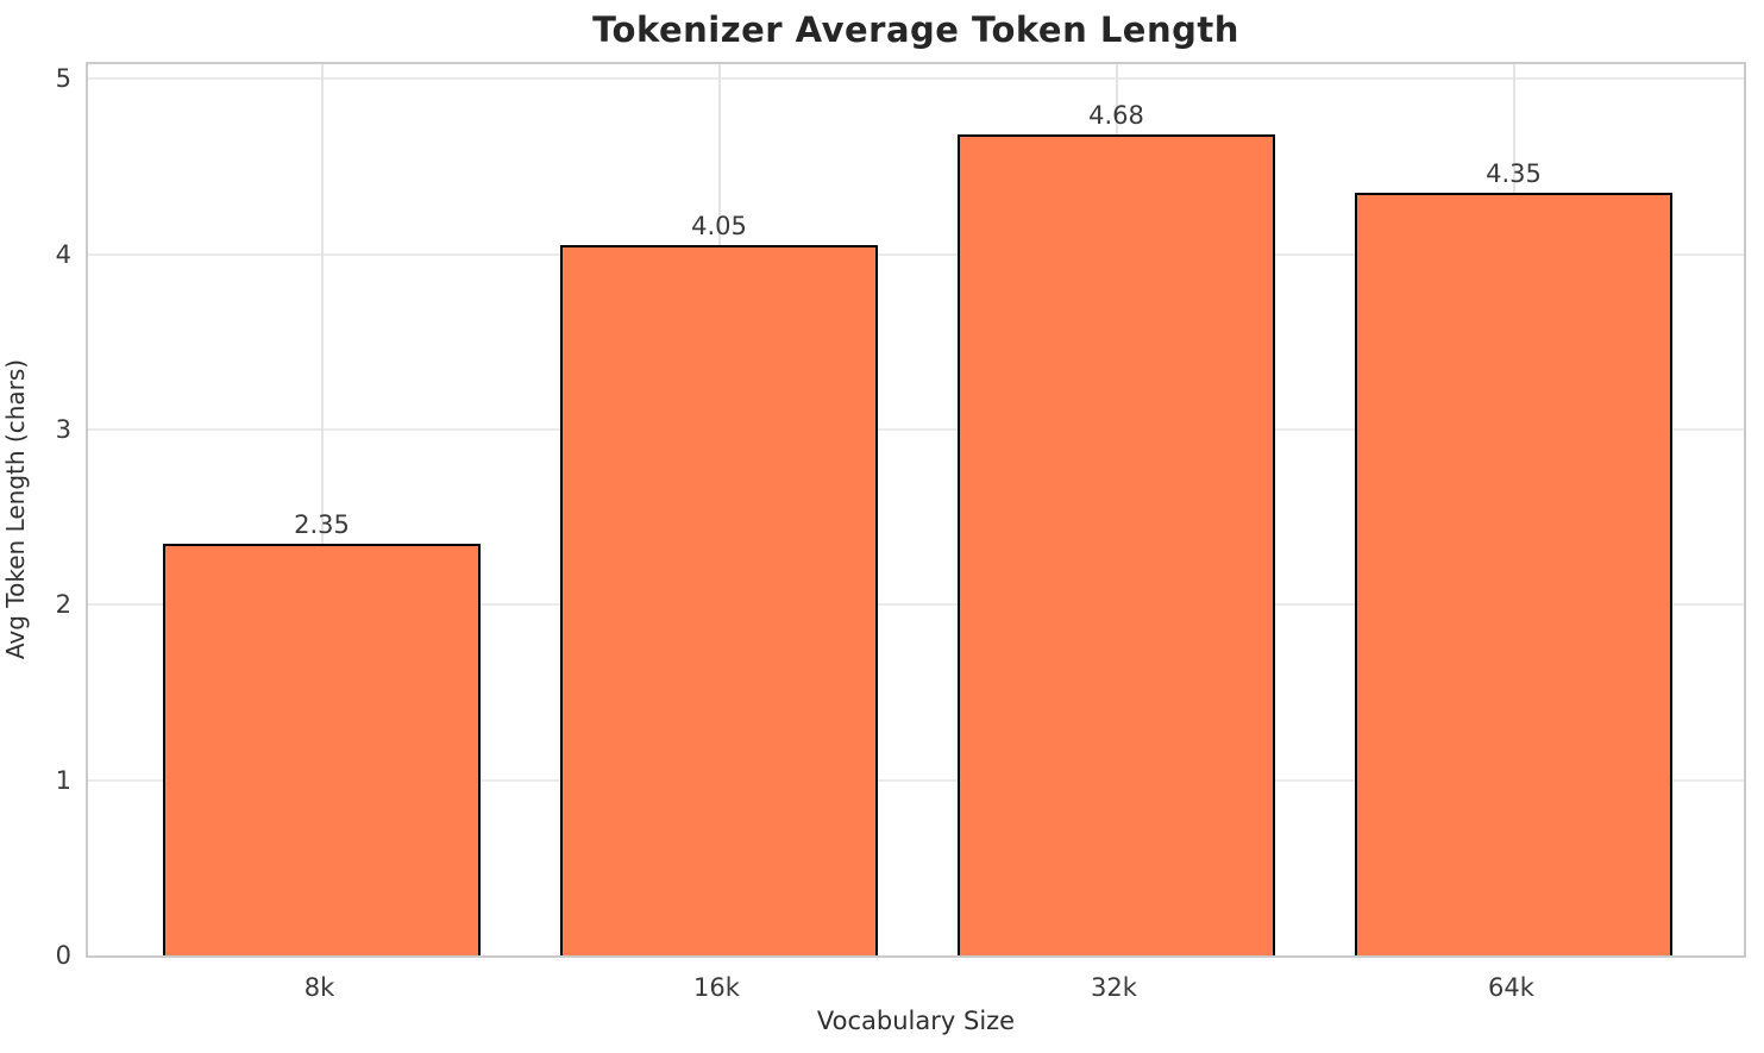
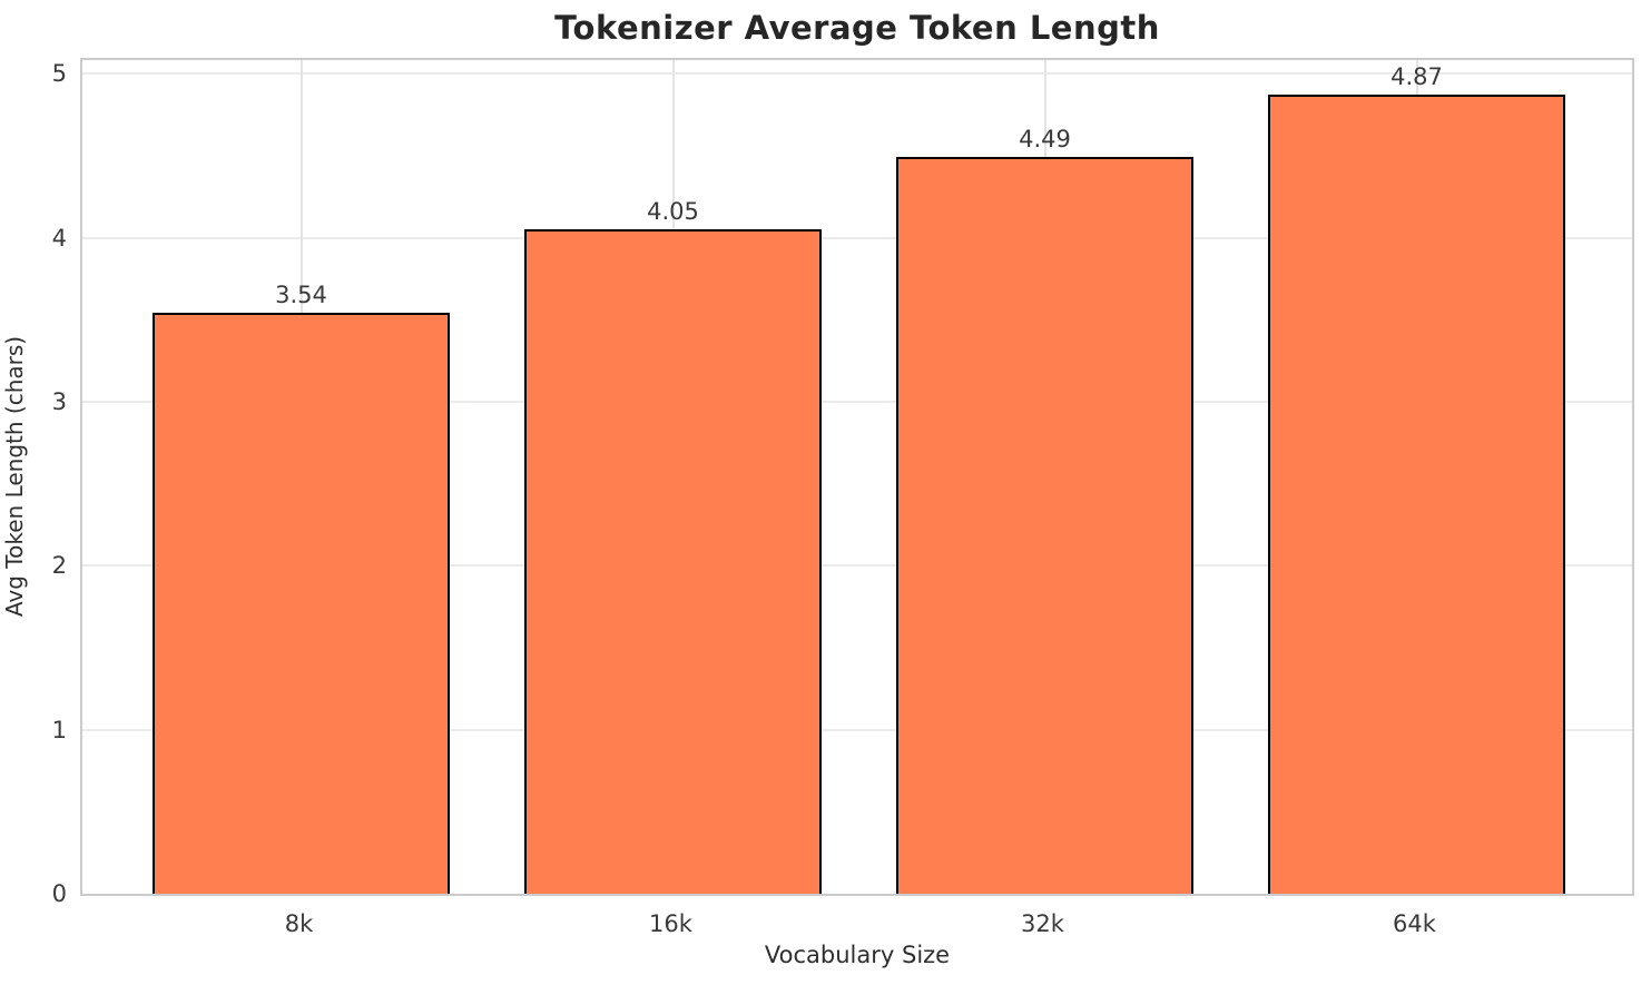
8k: 2.35 -> 3.54
32k: 4.68 -> 4.49
64k: 4.35 -> 4.87
